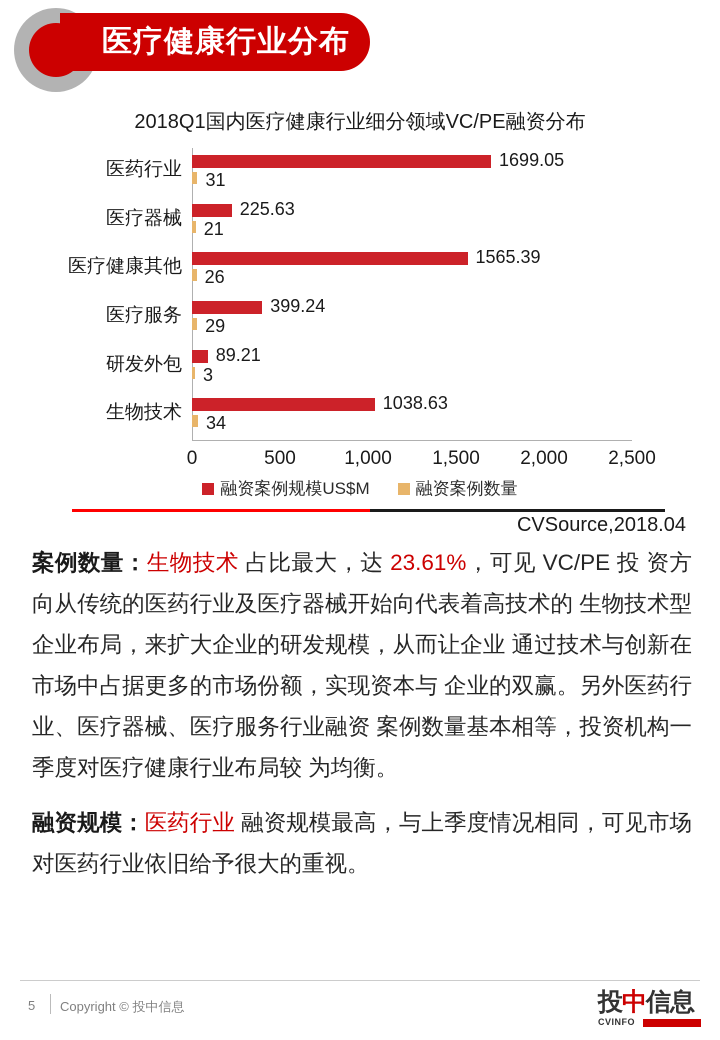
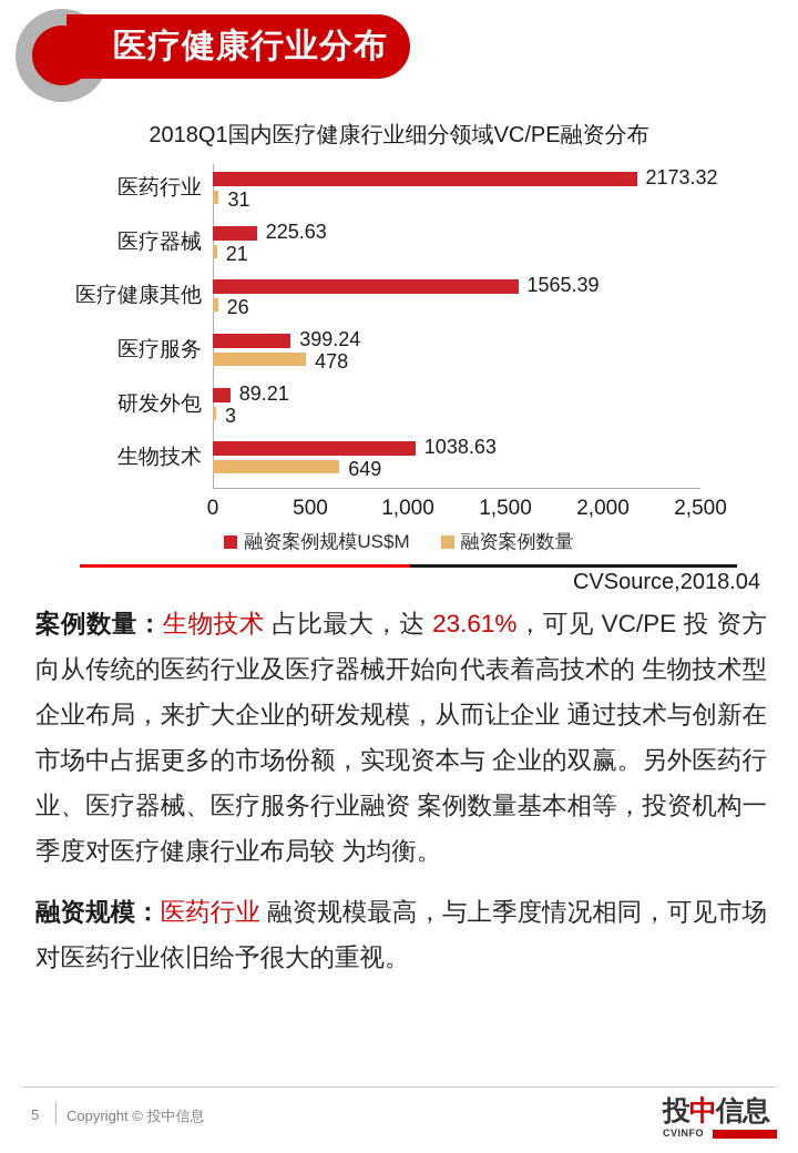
融资案例规模US$M/医药行业: 1699.05 -> 2173.32
融资案例数量/医疗服务: 29 -> 478
融资案例数量/生物技术: 34 -> 649
